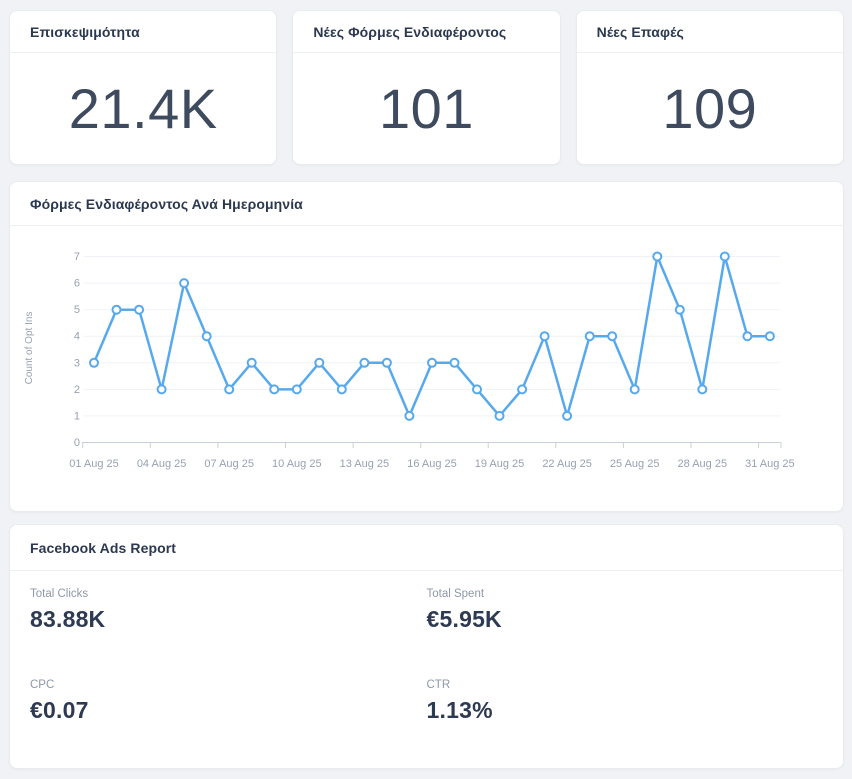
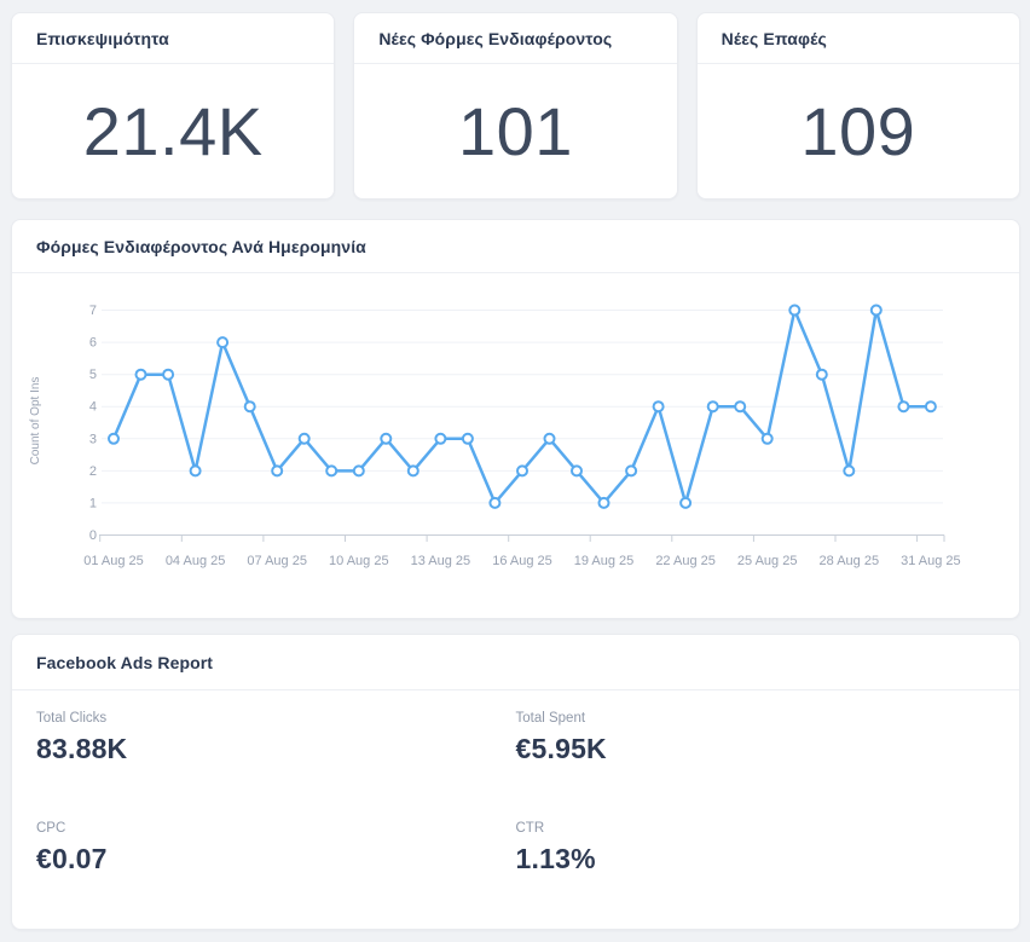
16 Aug 25: 3 -> 2
25 Aug 25: 2 -> 3
